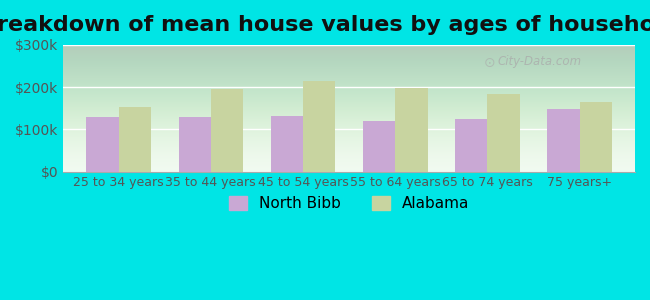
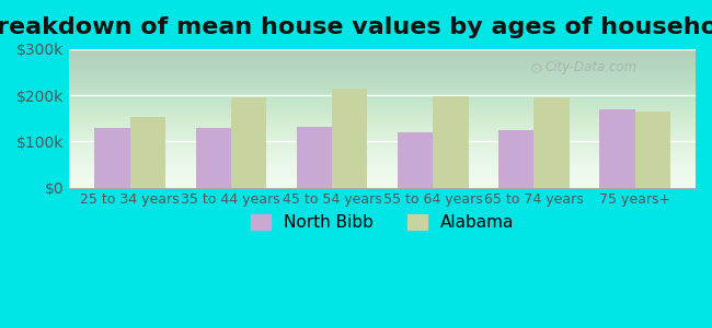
Alabama/65 to 74 years: $183k -> $195k
North Bibb/75 years+: $148k -> $170k
